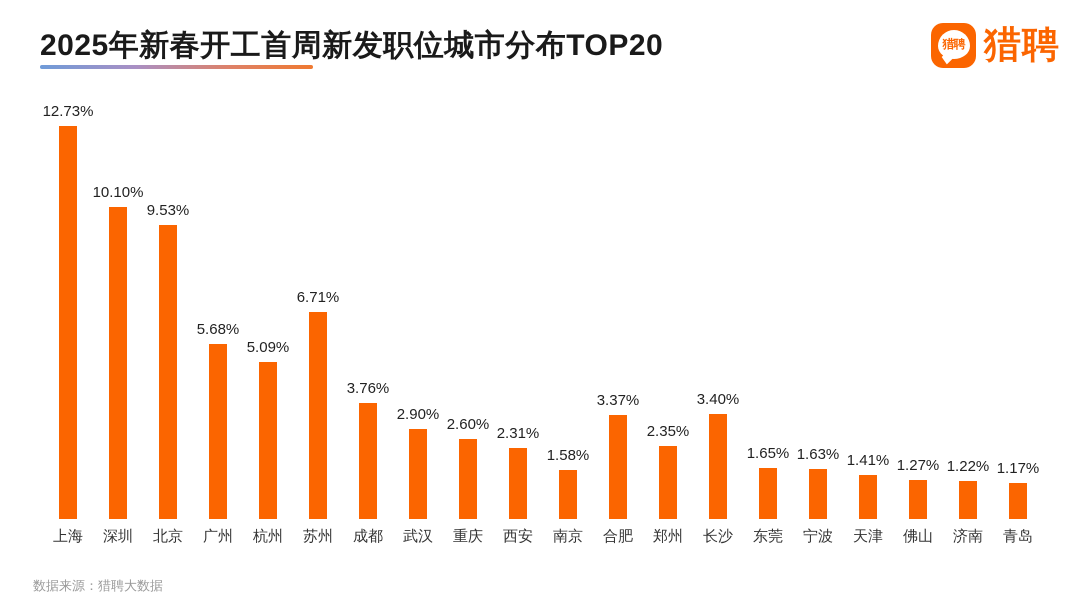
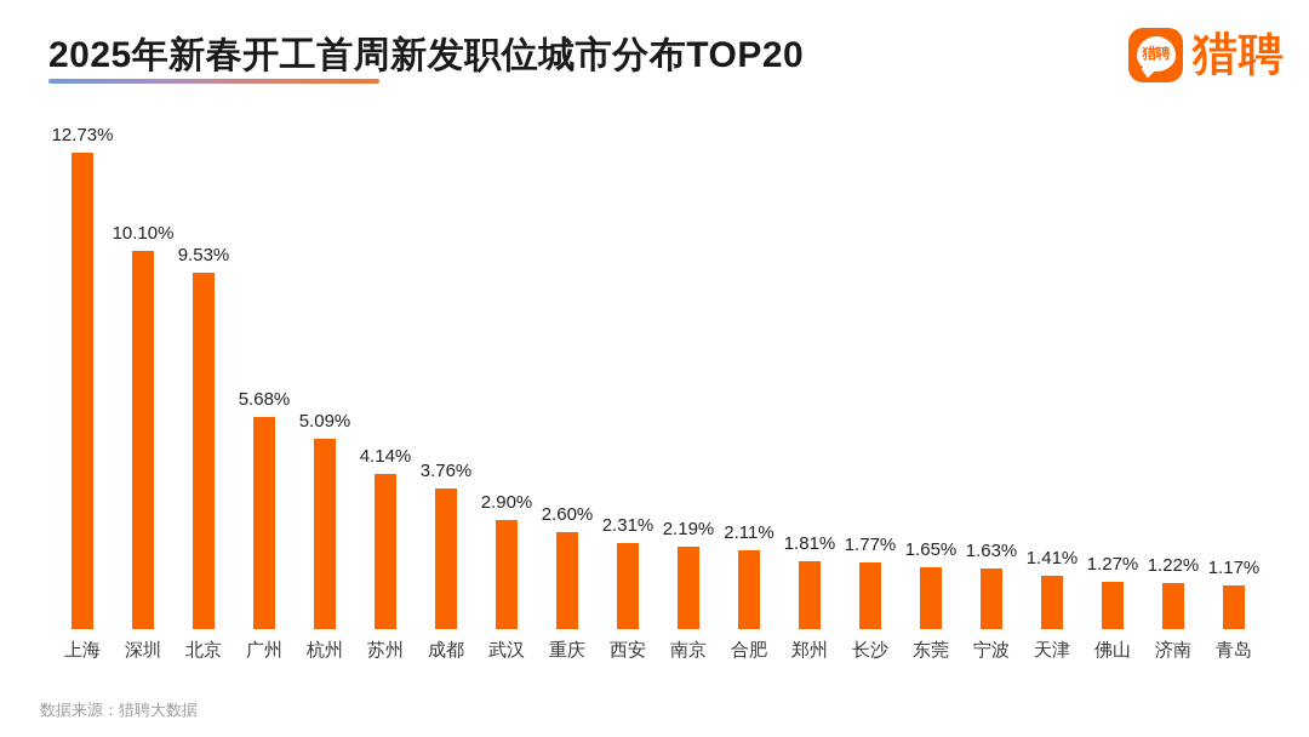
苏州: 6.71% -> 4.14%
南京: 1.58% -> 2.19%
合肥: 3.37% -> 2.11%
郑州: 2.35% -> 1.81%
长沙: 3.40% -> 1.77%
